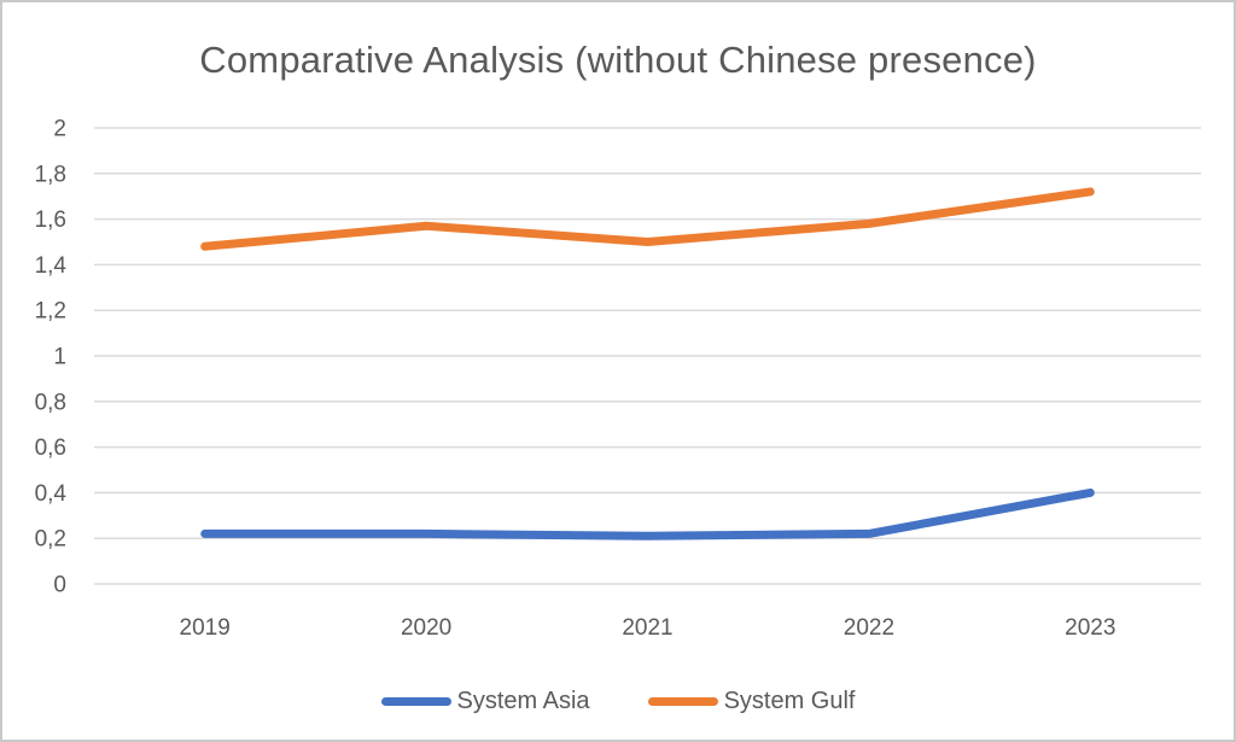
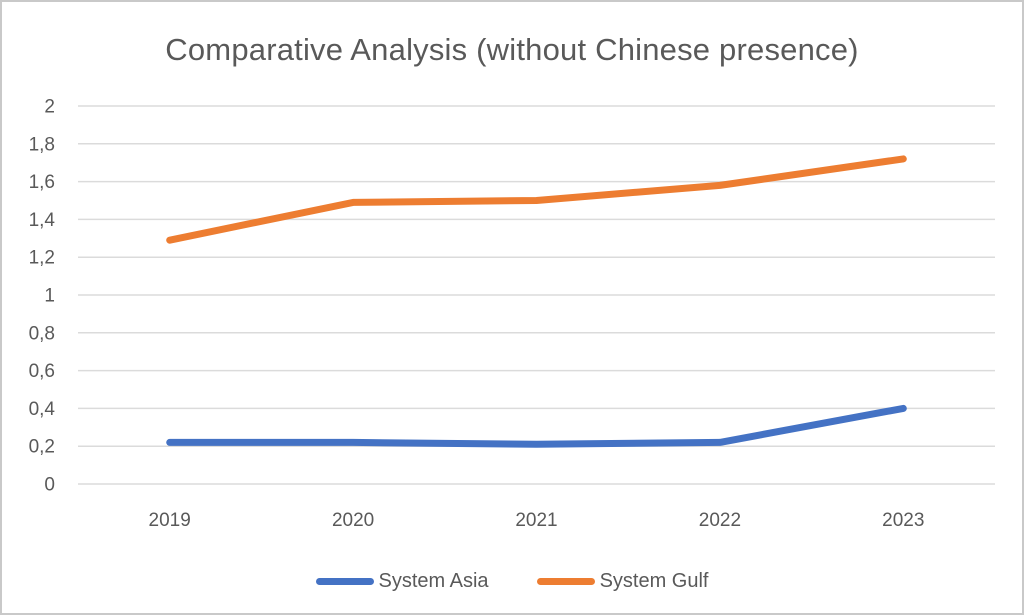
System Gulf/2019: 1.48 -> 1.29
System Gulf/2020: 1.57 -> 1.49
